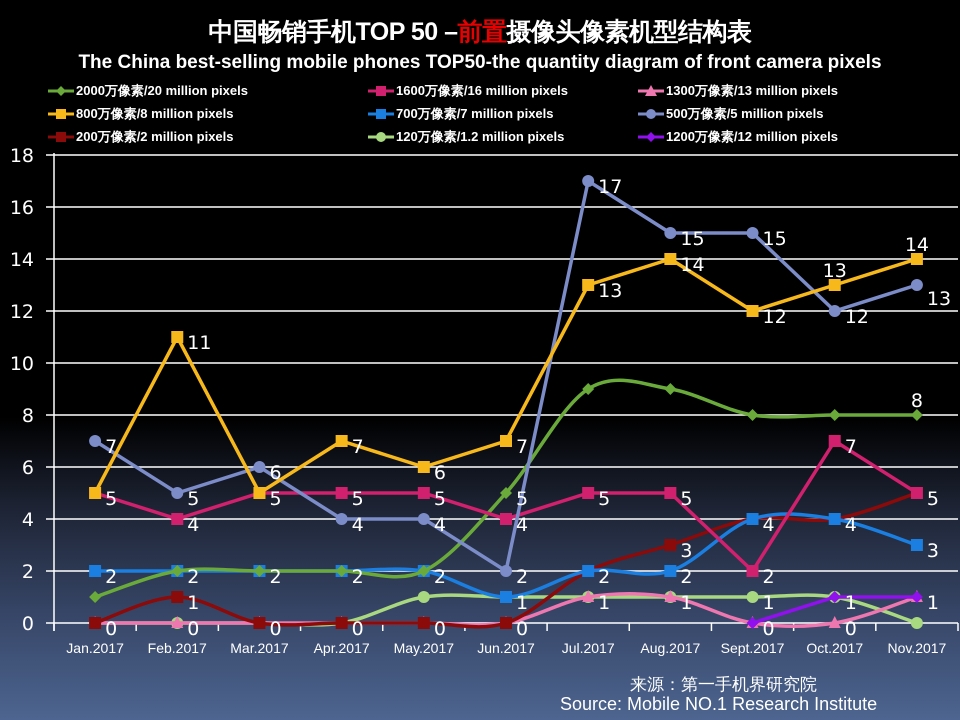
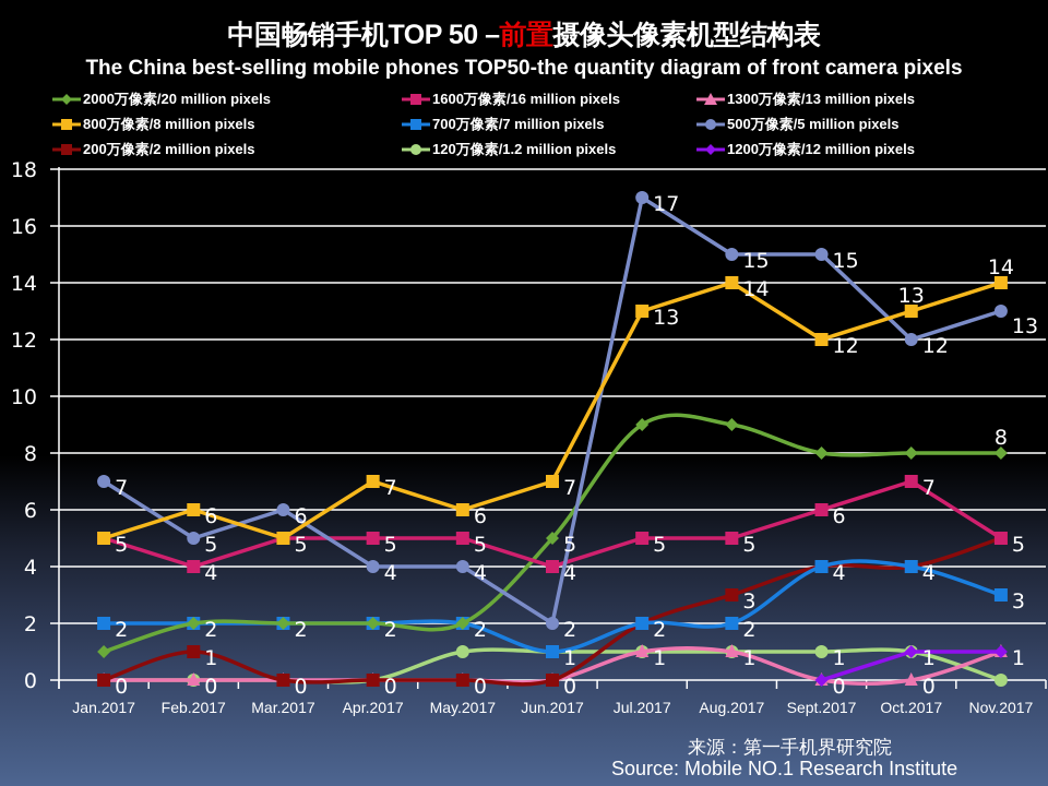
800万像素/8 million pixels/Feb.2017: 11 -> 6
1600万像素/16 million pixels/Sept.2017: 2 -> 6
